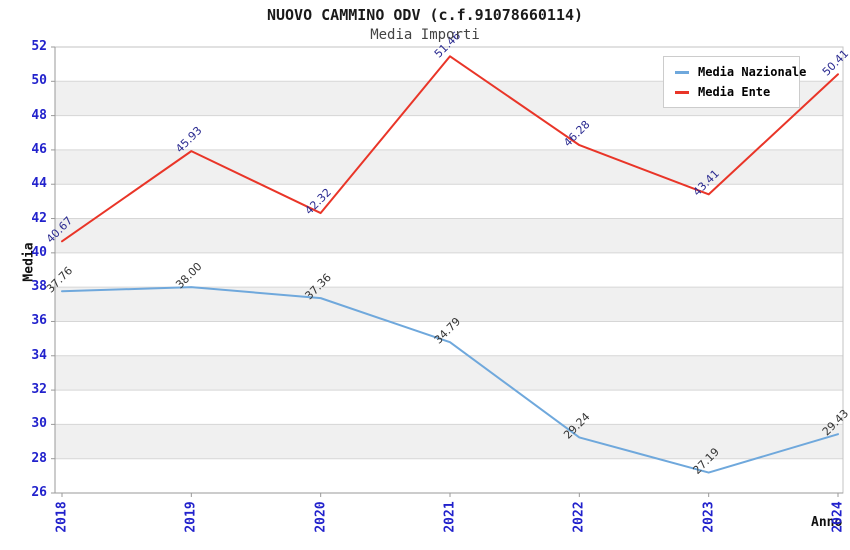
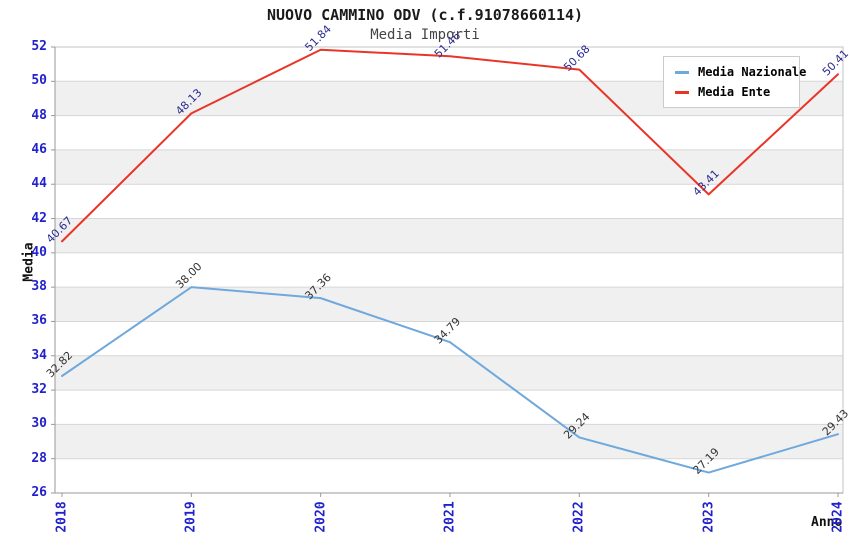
Media Nazionale/2018: 37.76 -> 32.82
Media Ente/2019: 45.93 -> 48.13
Media Ente/2020: 42.32 -> 51.84
Media Ente/2022: 46.28 -> 50.68
